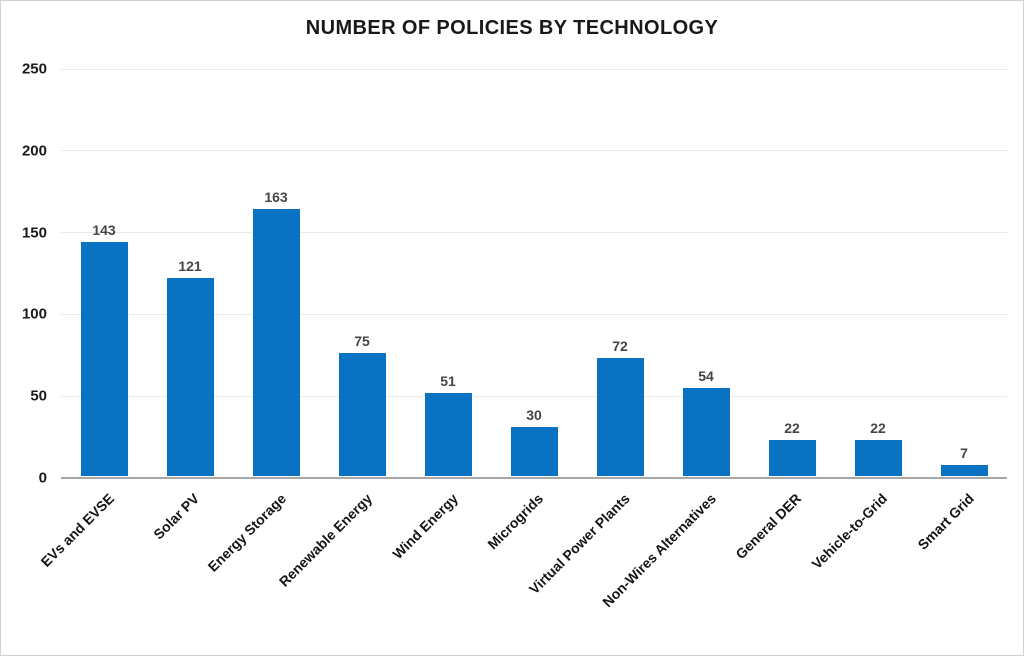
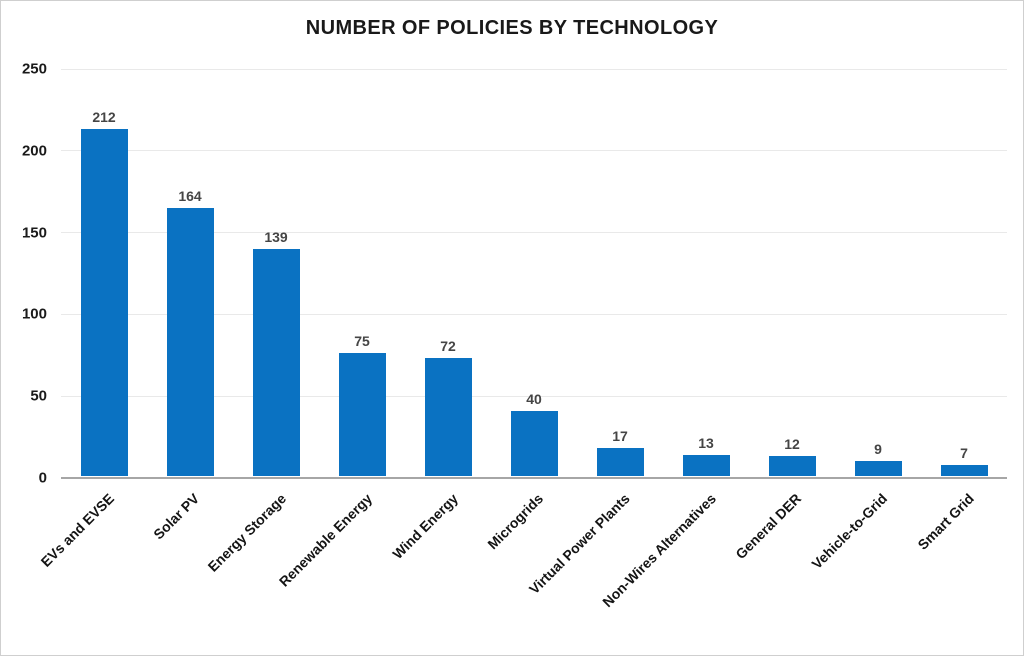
EVs and EVSE: 143 -> 212
Solar PV: 121 -> 164
Energy Storage: 163 -> 139
Wind Energy: 51 -> 72
Microgrids: 30 -> 40
Virtual Power Plants: 72 -> 17
Non-Wires Alternatives: 54 -> 13
General DER: 22 -> 12
Vehicle-to-Grid: 22 -> 9
